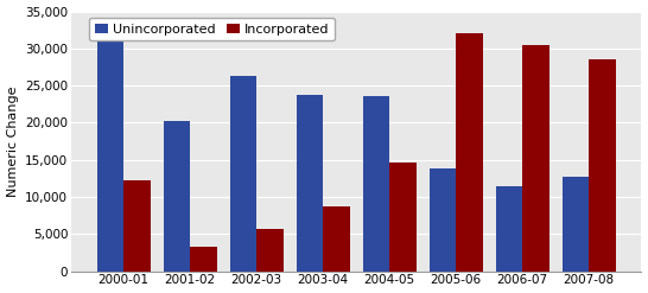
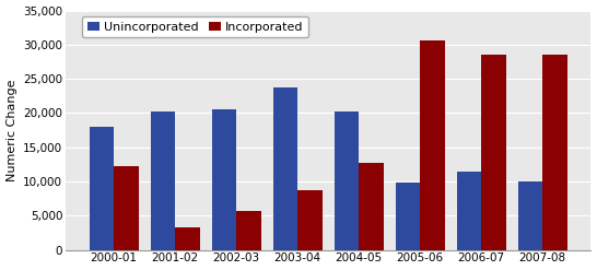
Unincorporated/2000-01: 31,500 -> 18,000
Unincorporated/2002-03: 26,300 -> 20,600
Unincorporated/2004-05: 23,600 -> 20,200
Incorporated/2004-05: 14,600 -> 12,800
Unincorporated/2005-06: 13,800 -> 9,800
Incorporated/2005-06: 32,100 -> 30,600
Incorporated/2006-07: 30,500 -> 28,600
Unincorporated/2007-08: 12,800 -> 10,000
